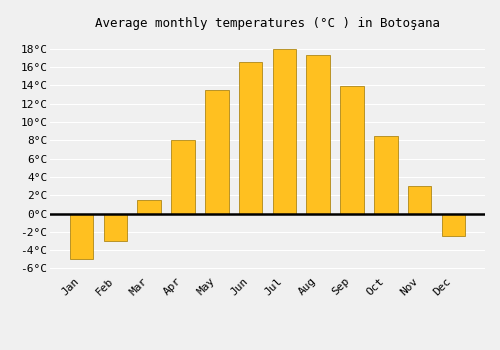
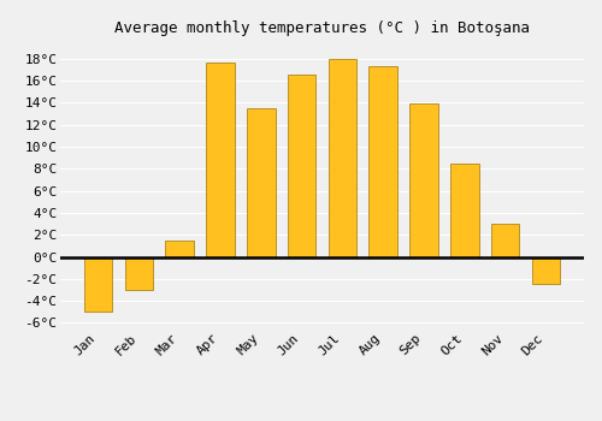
Apr: 8.0°C -> 17.6°C
